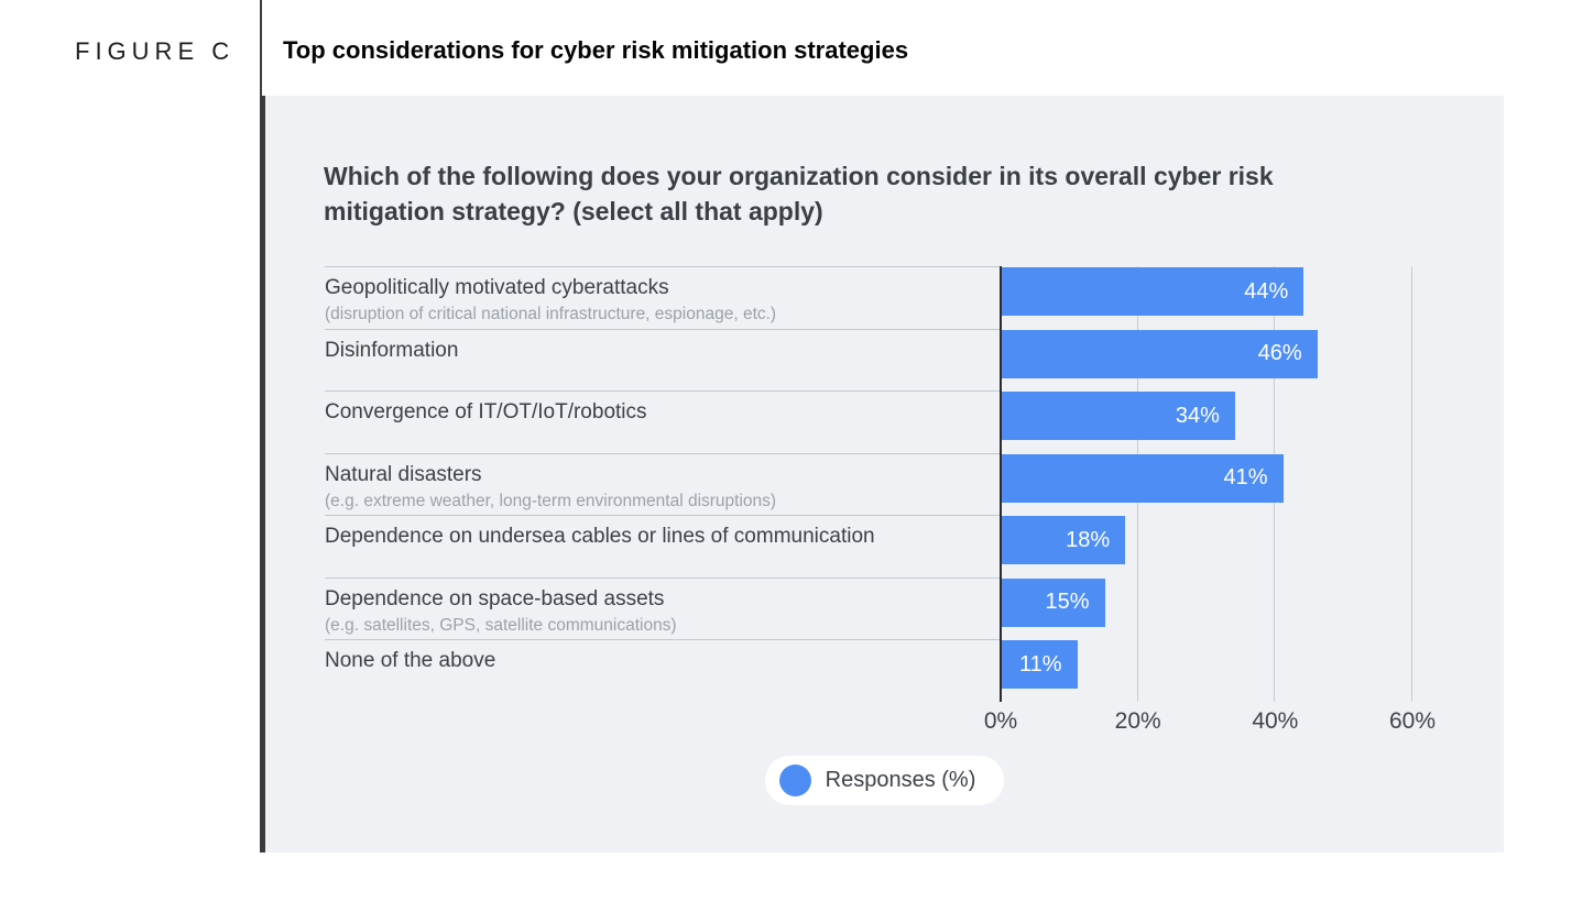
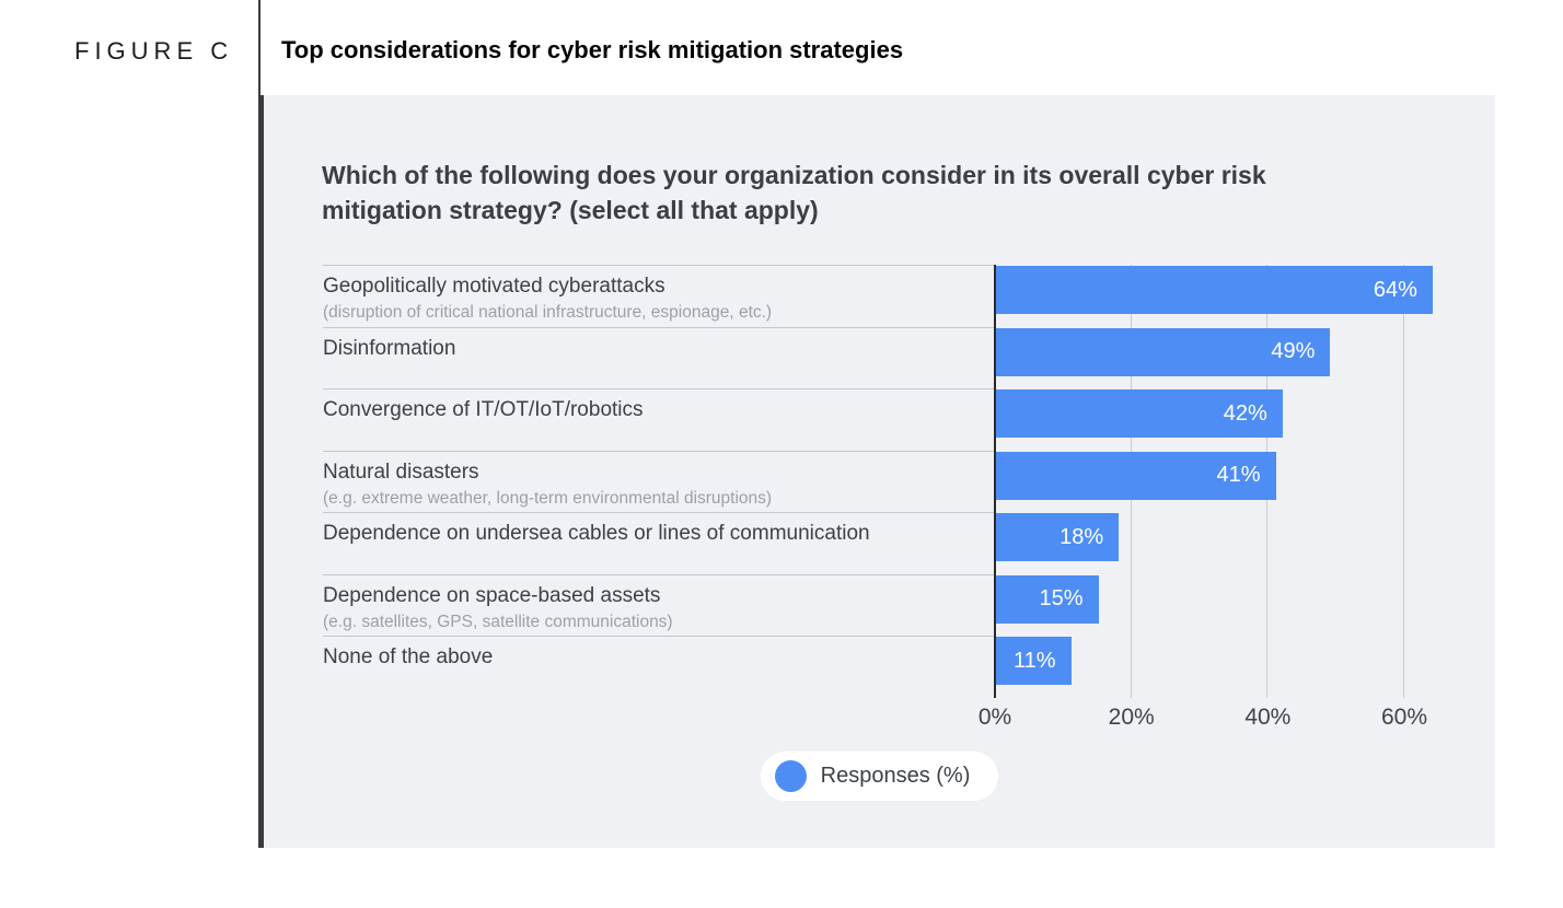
Geopolitically motivated cyberattacks: 44% -> 64%
Disinformation: 46% -> 49%
Convergence of IT/OT/IoT/robotics: 34% -> 42%
